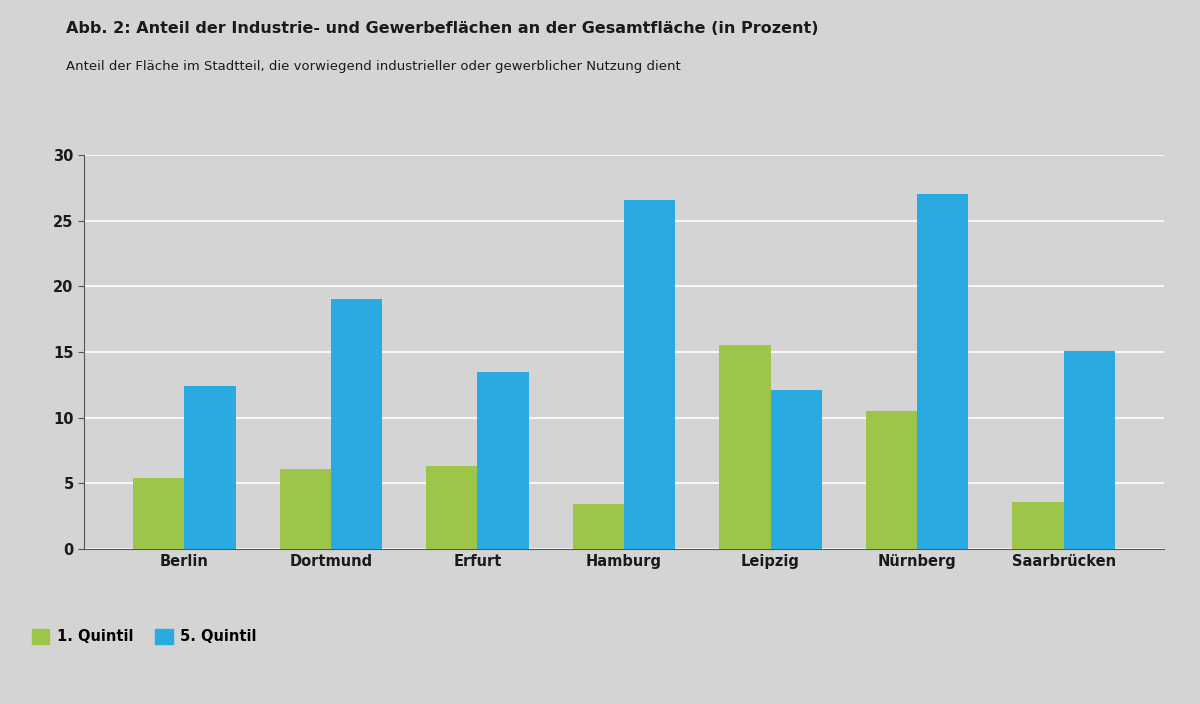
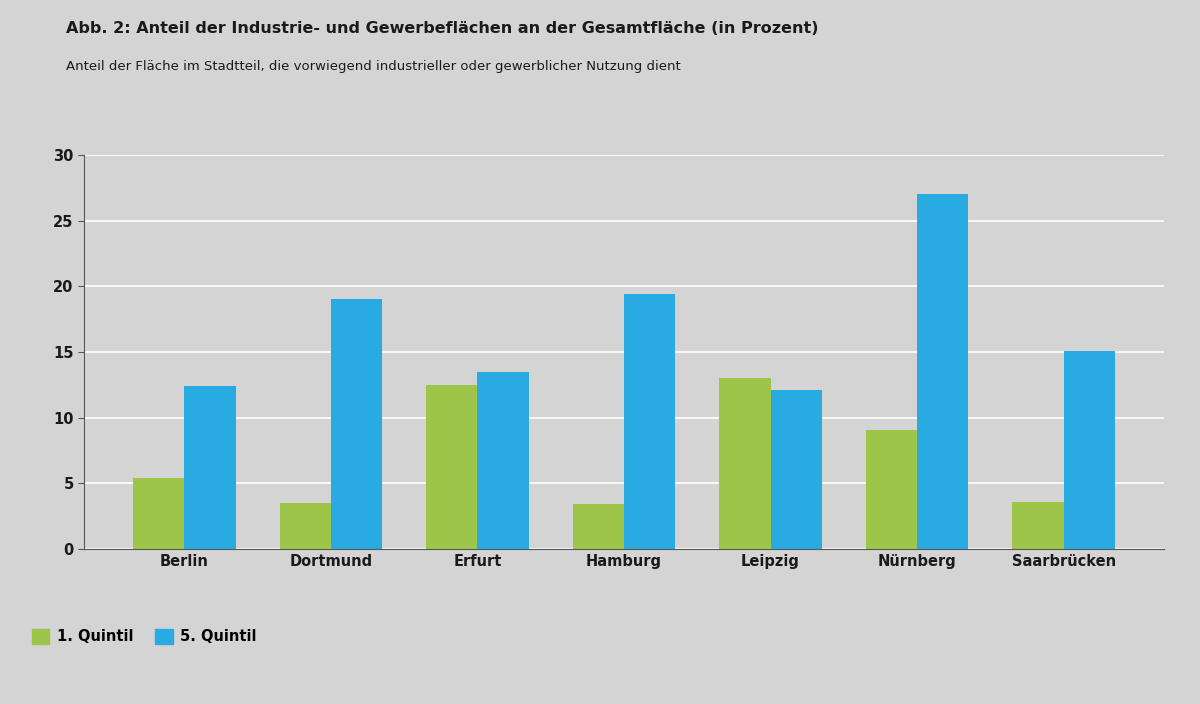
1. Quintil/Dortmund: 6.1 -> 3.5
1. Quintil/Erfurt: 6.3 -> 12.5
5. Quintil/Hamburg: 26.6 -> 19.4
1. Quintil/Leipzig: 15.5 -> 13.0
1. Quintil/Nürnberg: 10.5 -> 9.1
